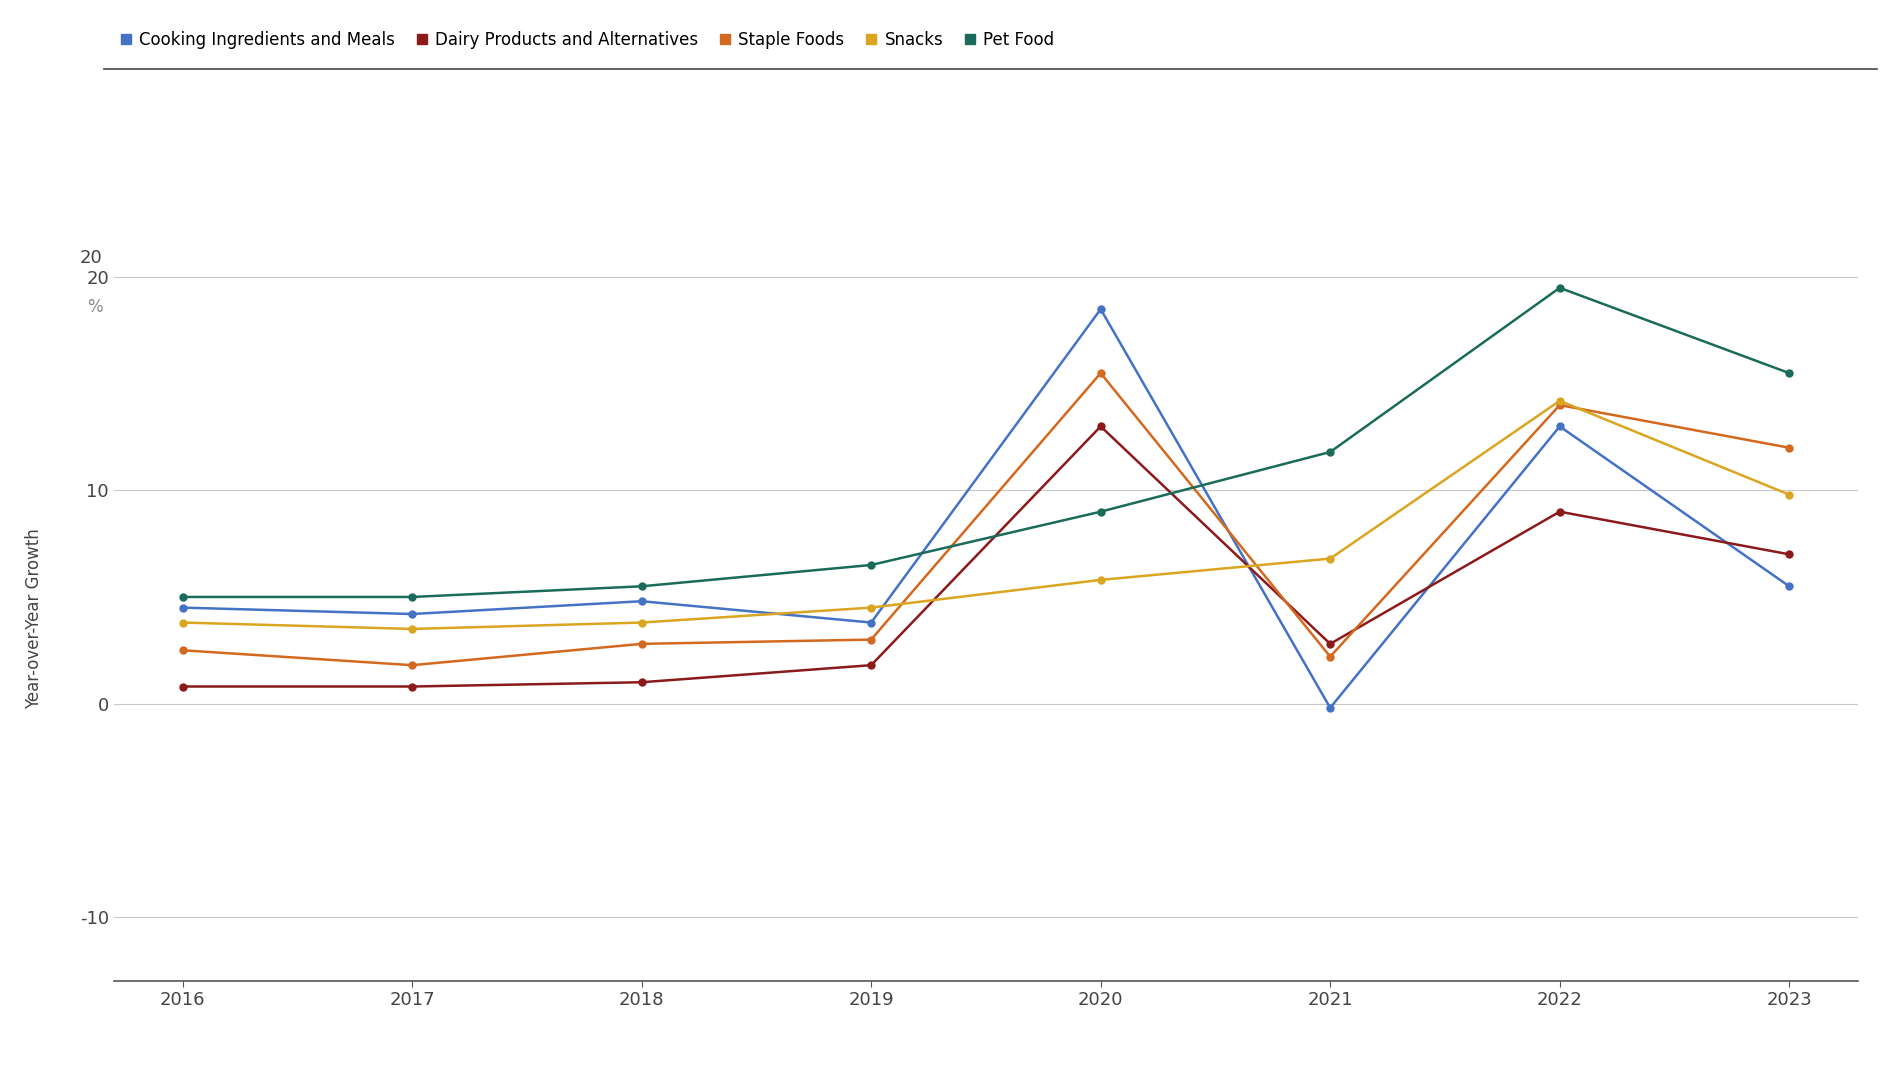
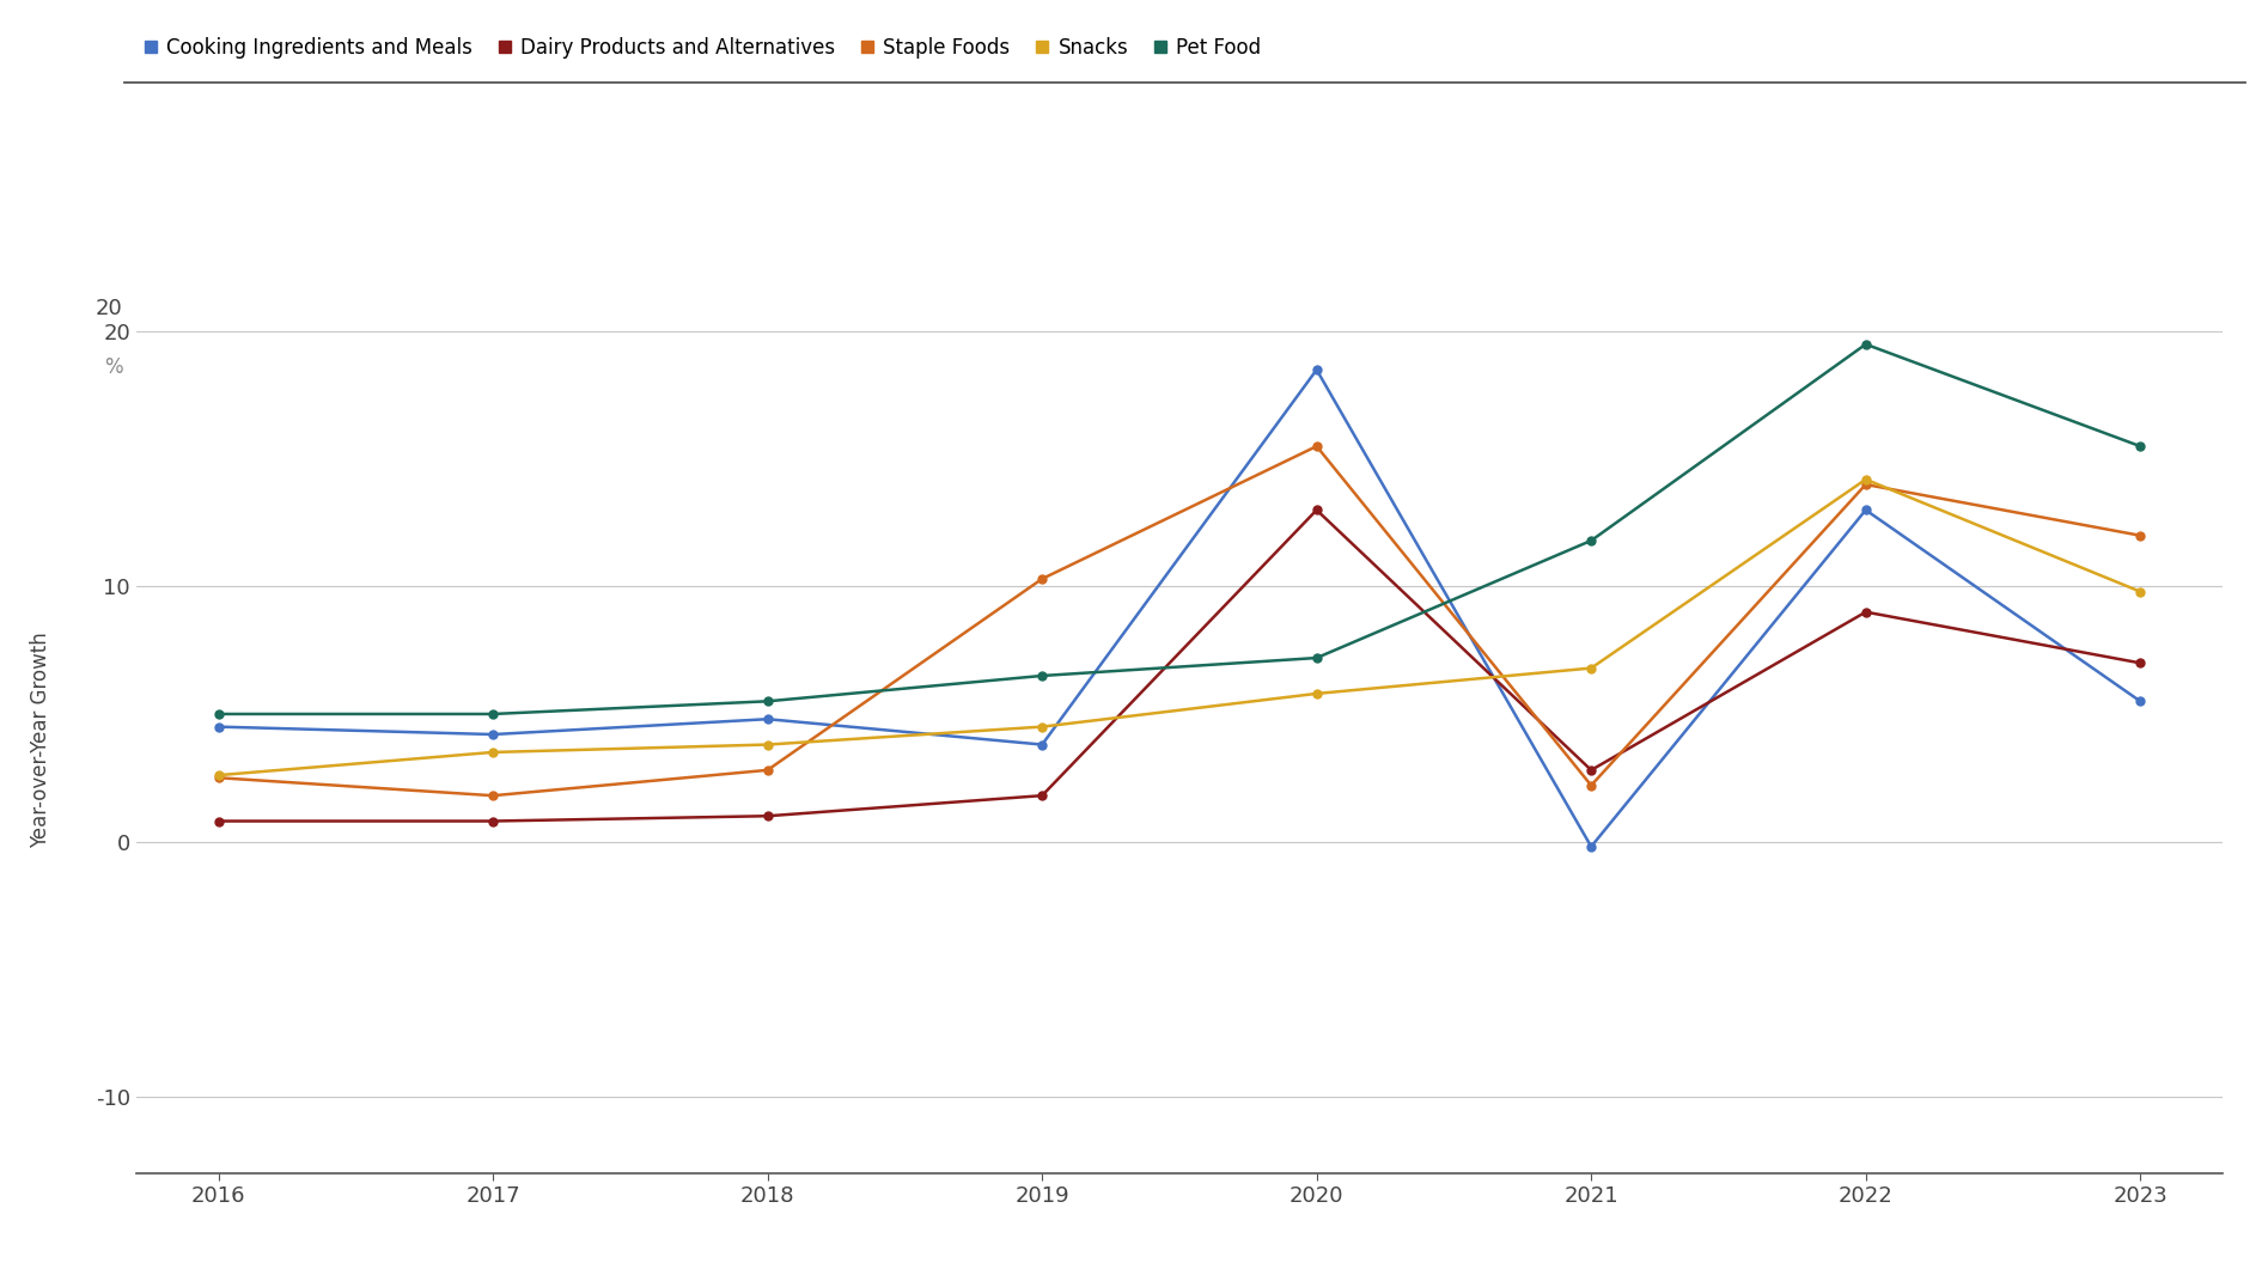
Snacks/2016: 3.8 -> 2.6
Staple Foods/2019: 3.0 -> 10.3
Pet Food/2020: 9.0 -> 7.2
